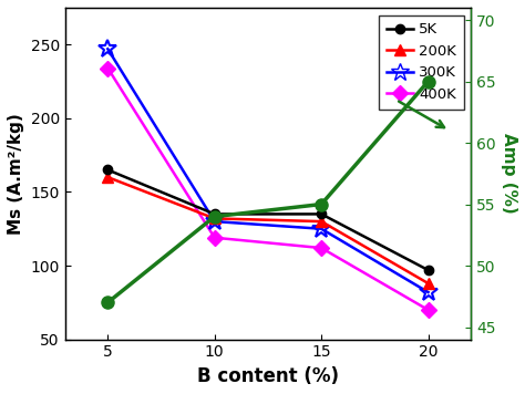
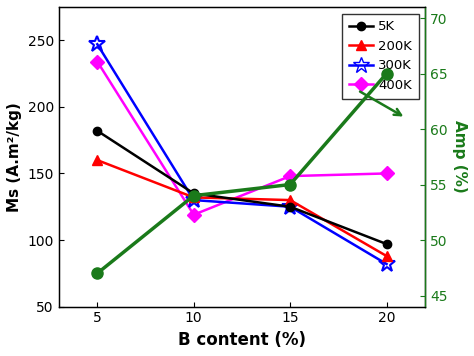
5K/5: 165 -> 182
5K/15: 135 -> 125
400K/15: 112 -> 148
400K/20: 70 -> 150
